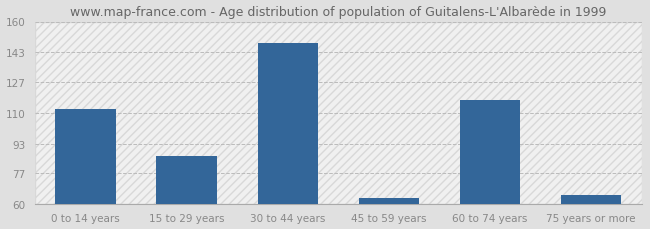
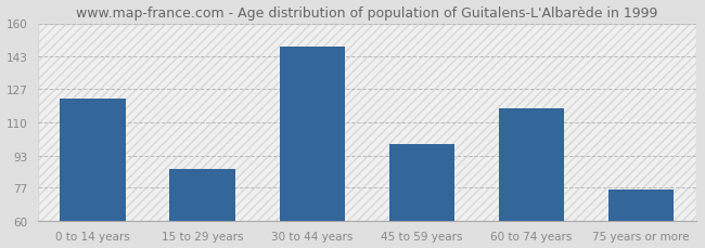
0 to 14 years: 112 -> 122
45 to 59 years: 63 -> 99
75 years or more: 65 -> 76
